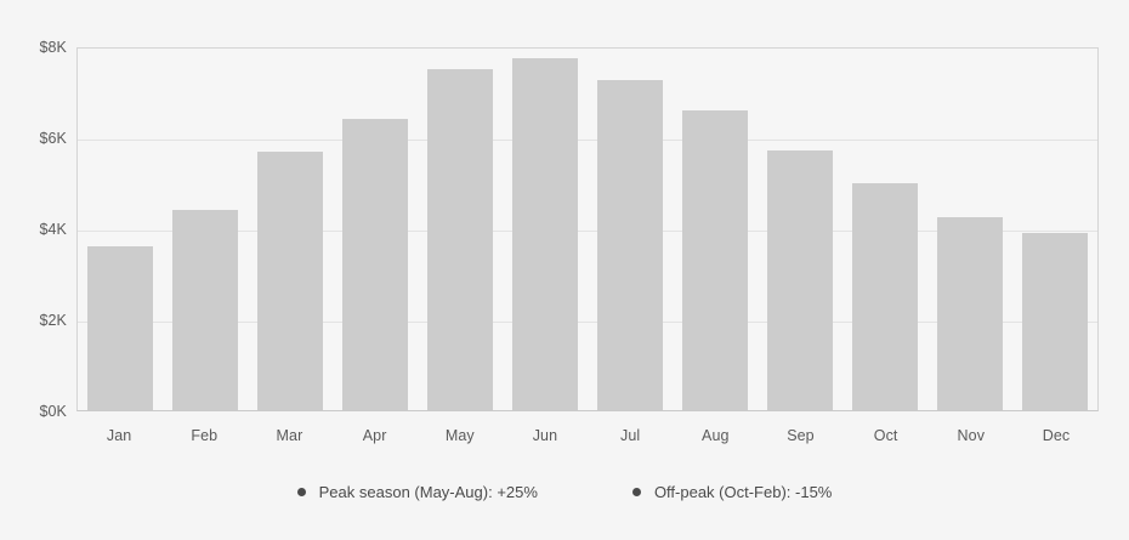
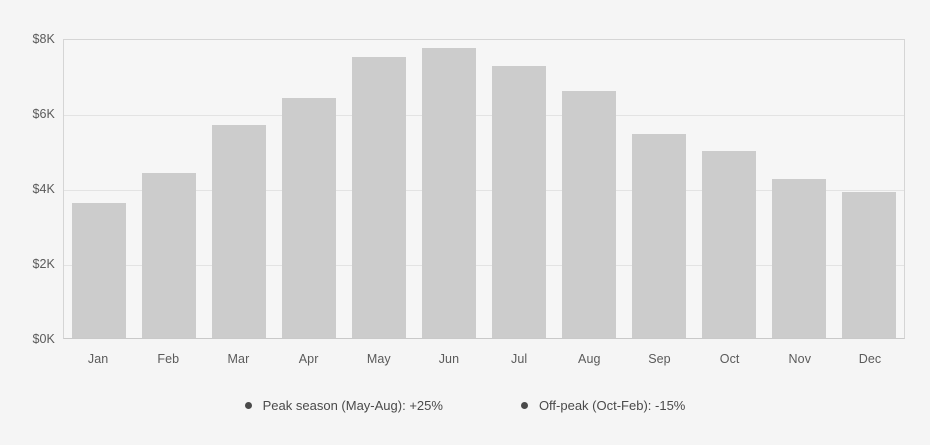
Sep: $5.7K -> $5.4K
